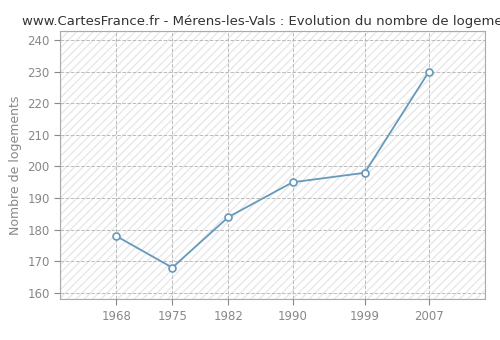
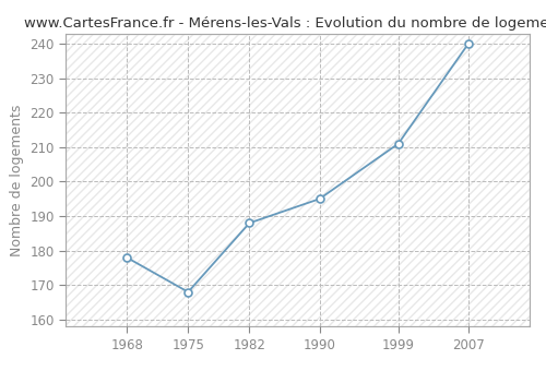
1982: 184 -> 188
1999: 198 -> 211
2007: 230 -> 240
